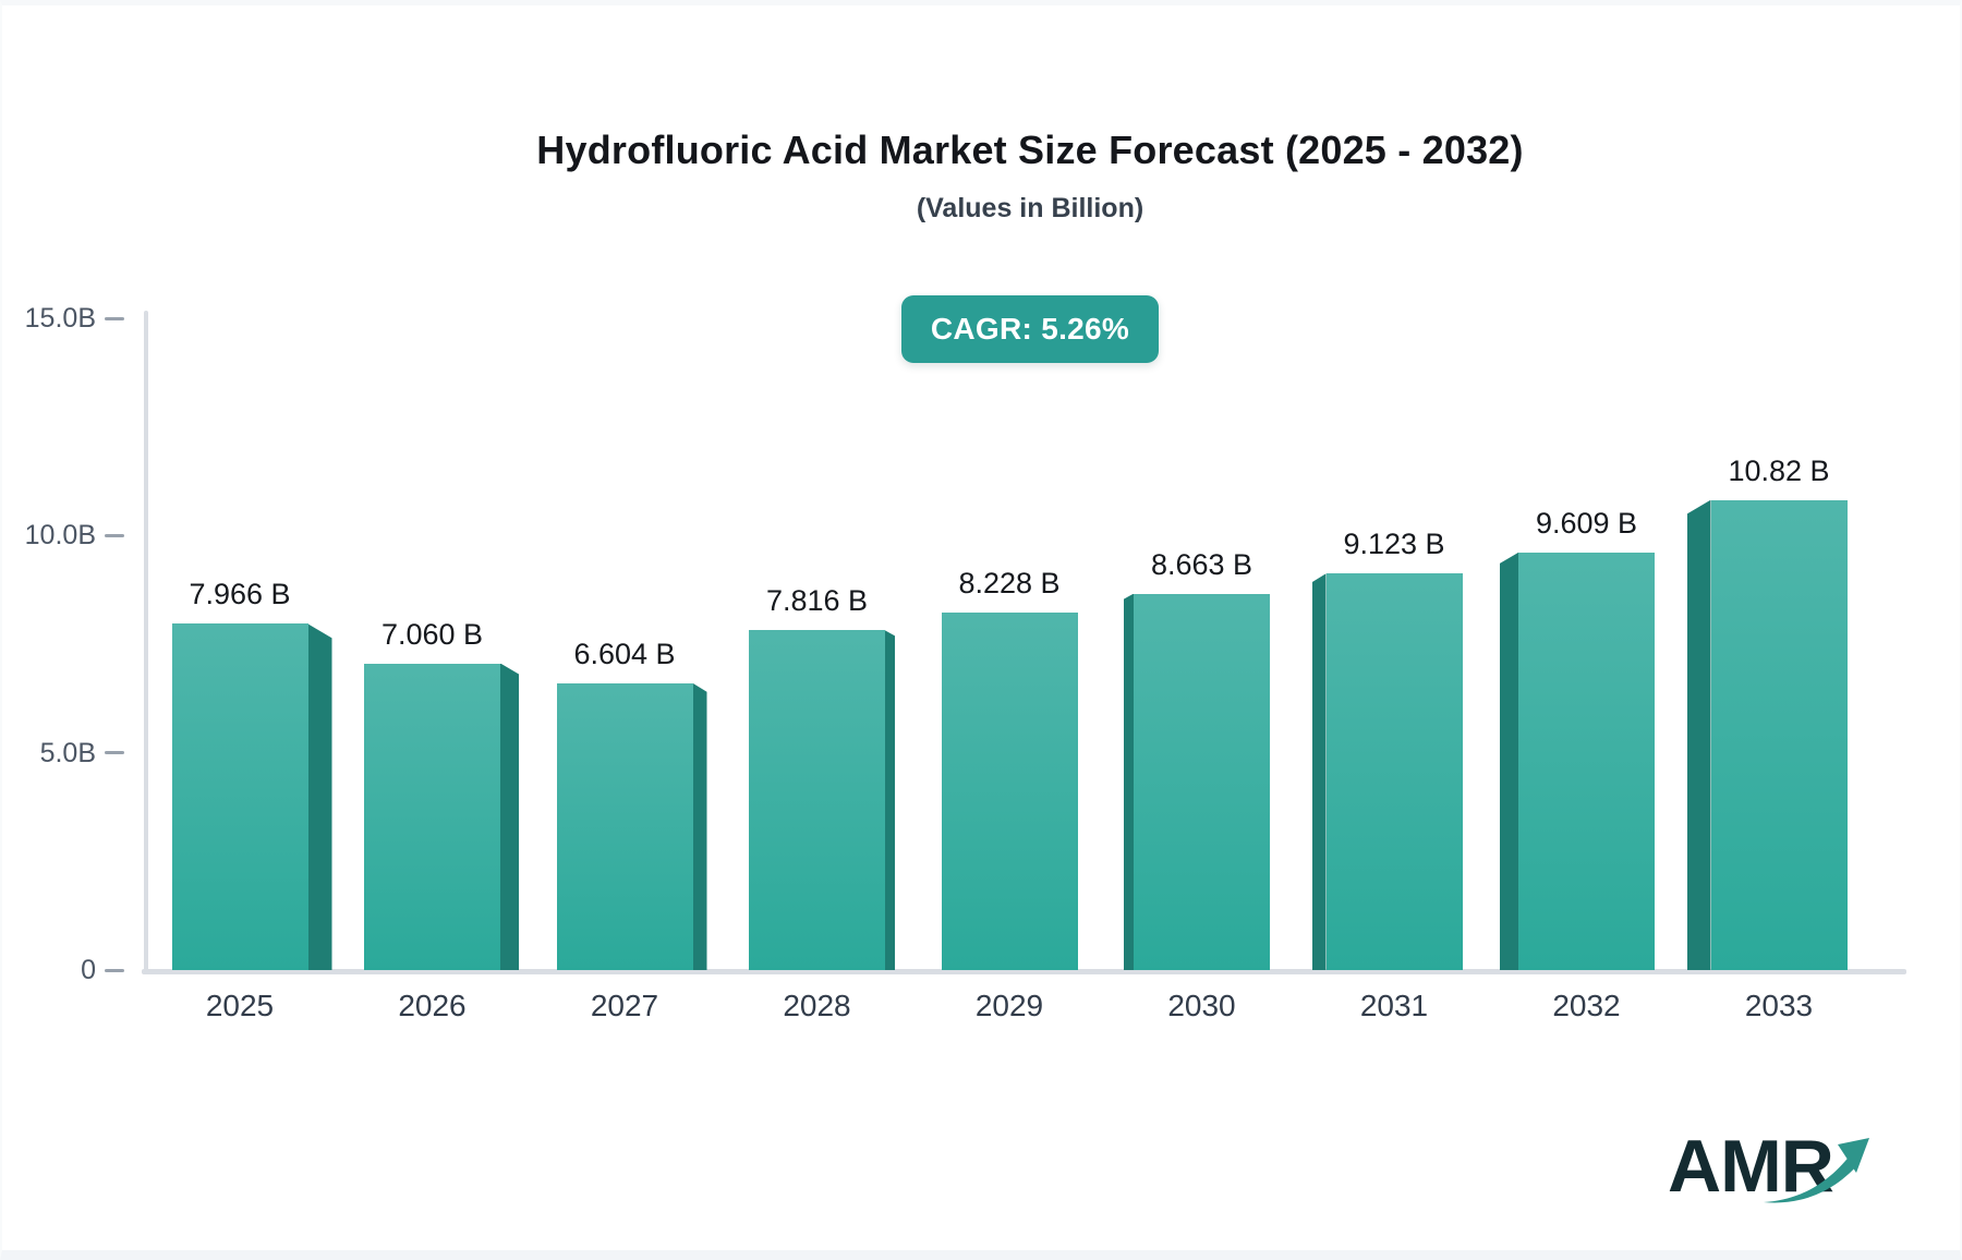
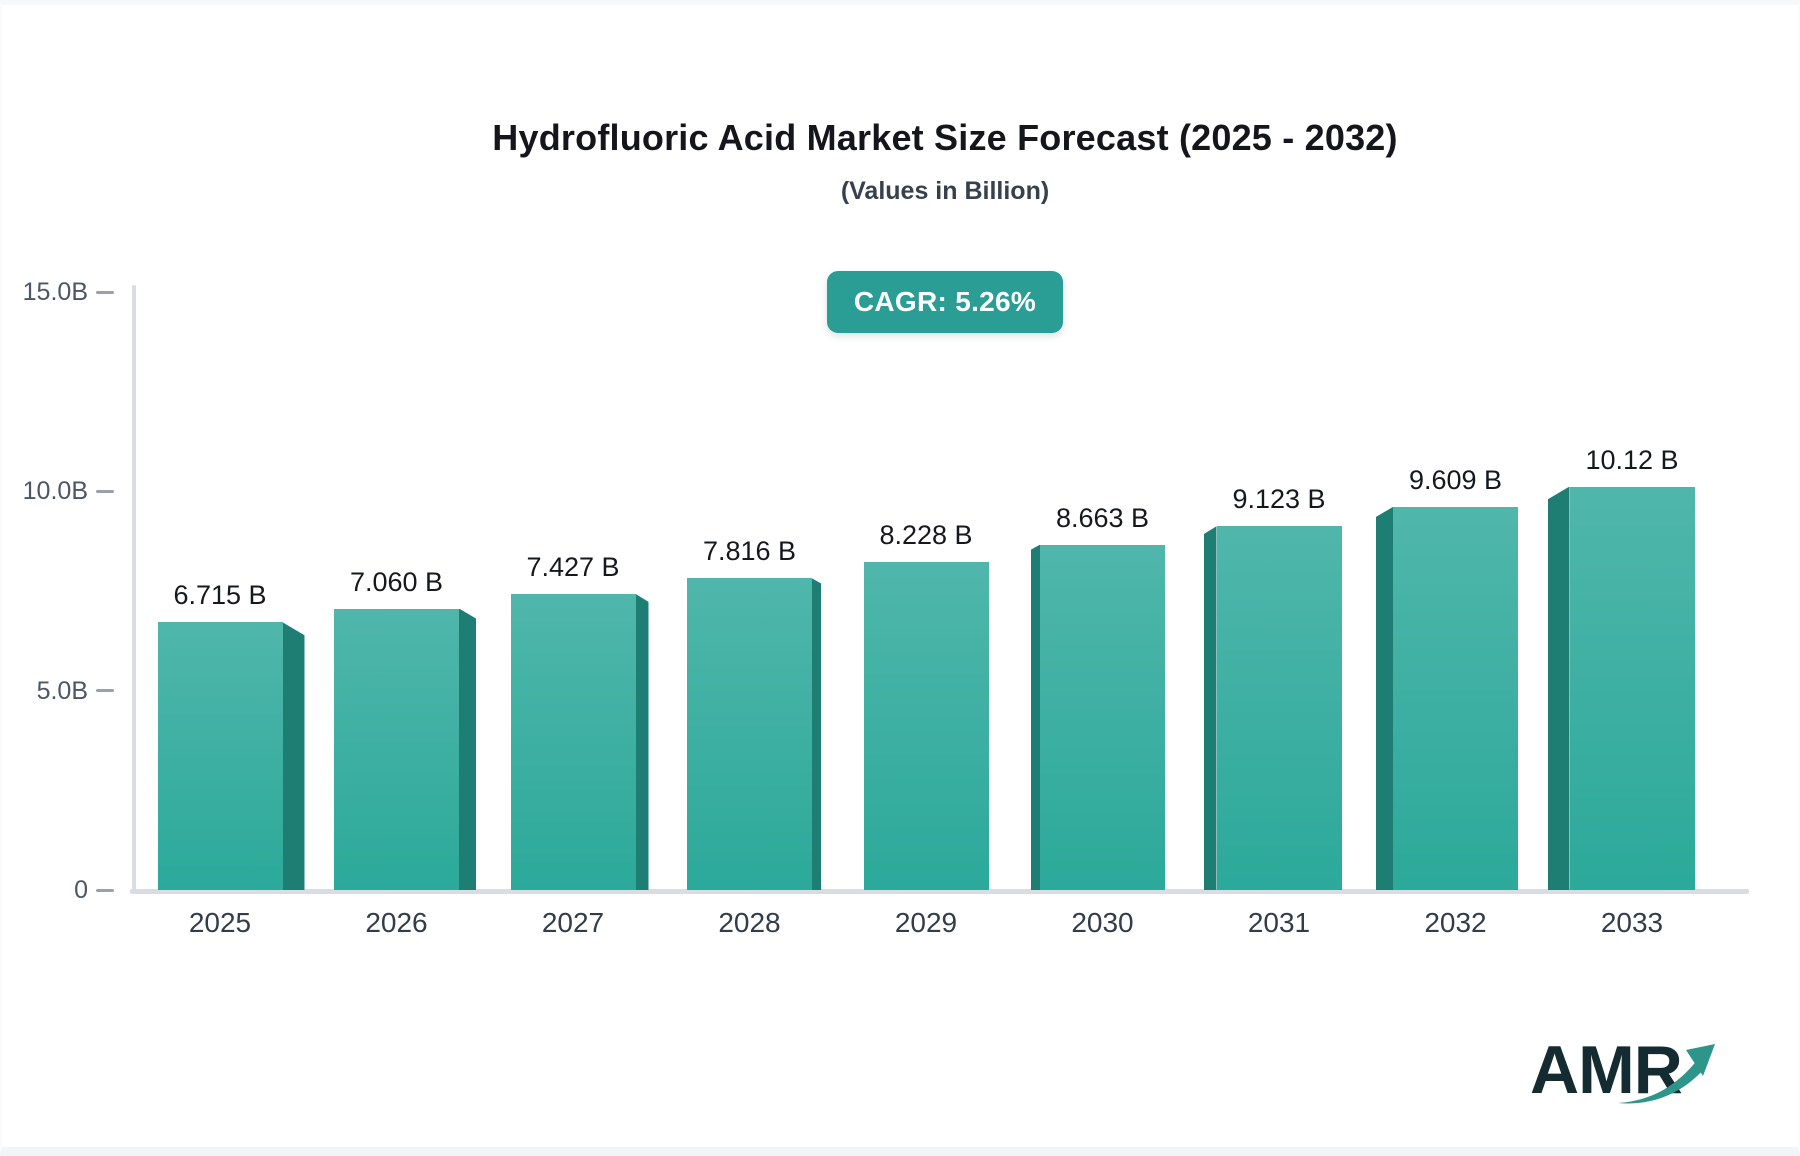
2025: 7.966 -> 6.715
2027: 6.604 -> 7.427
2033: 10.82 -> 10.12
